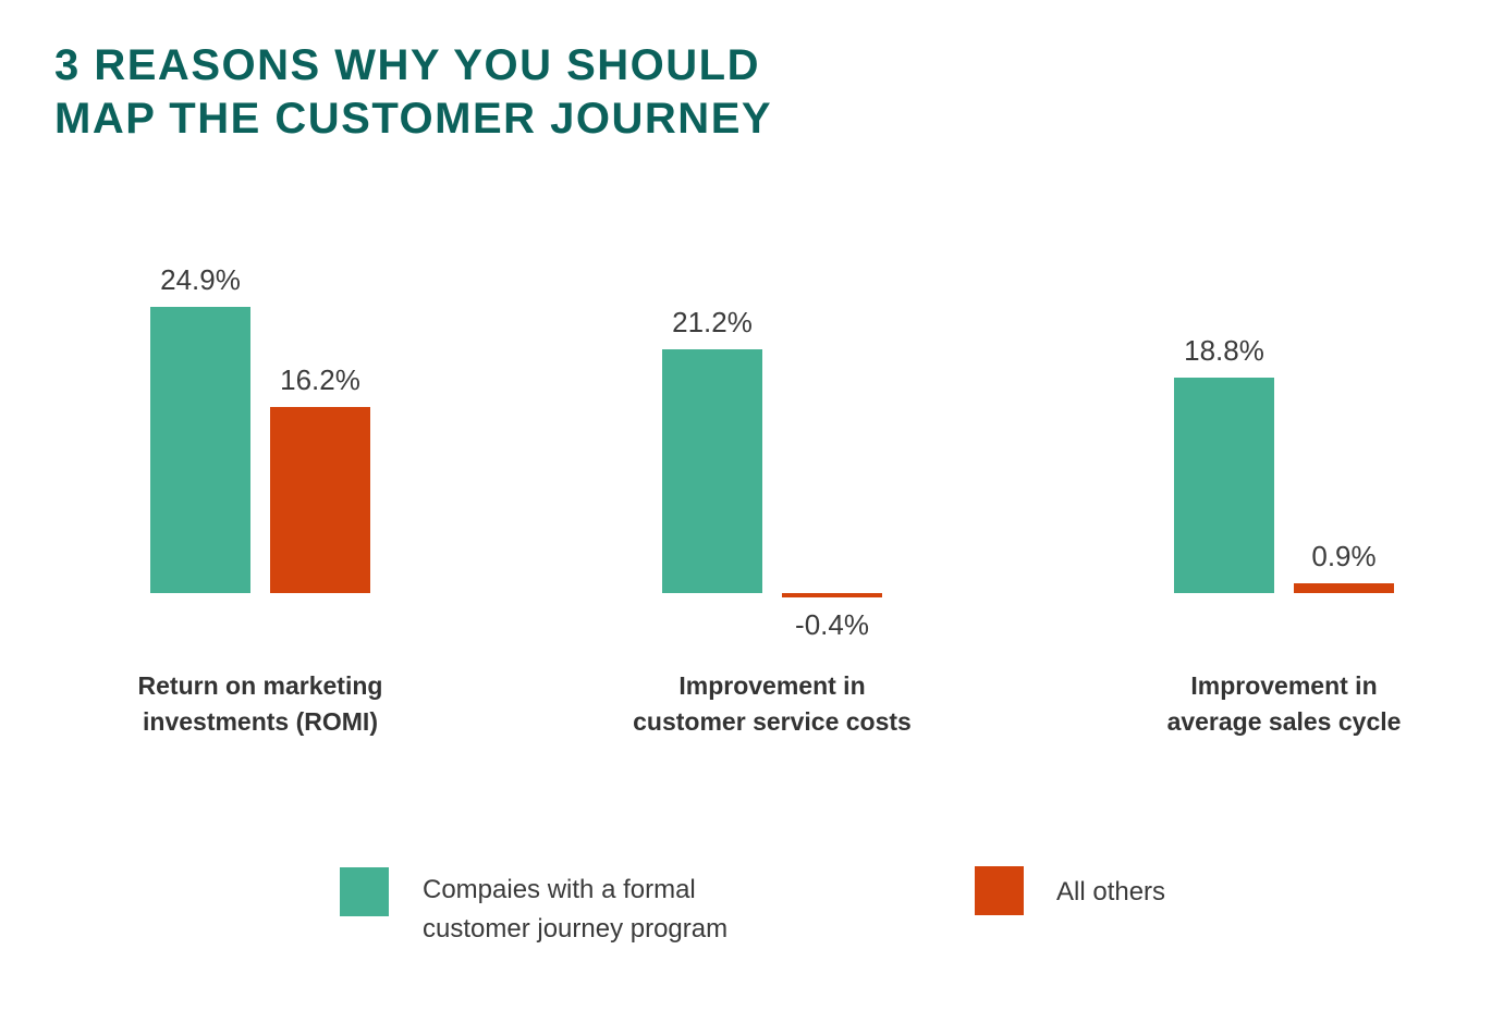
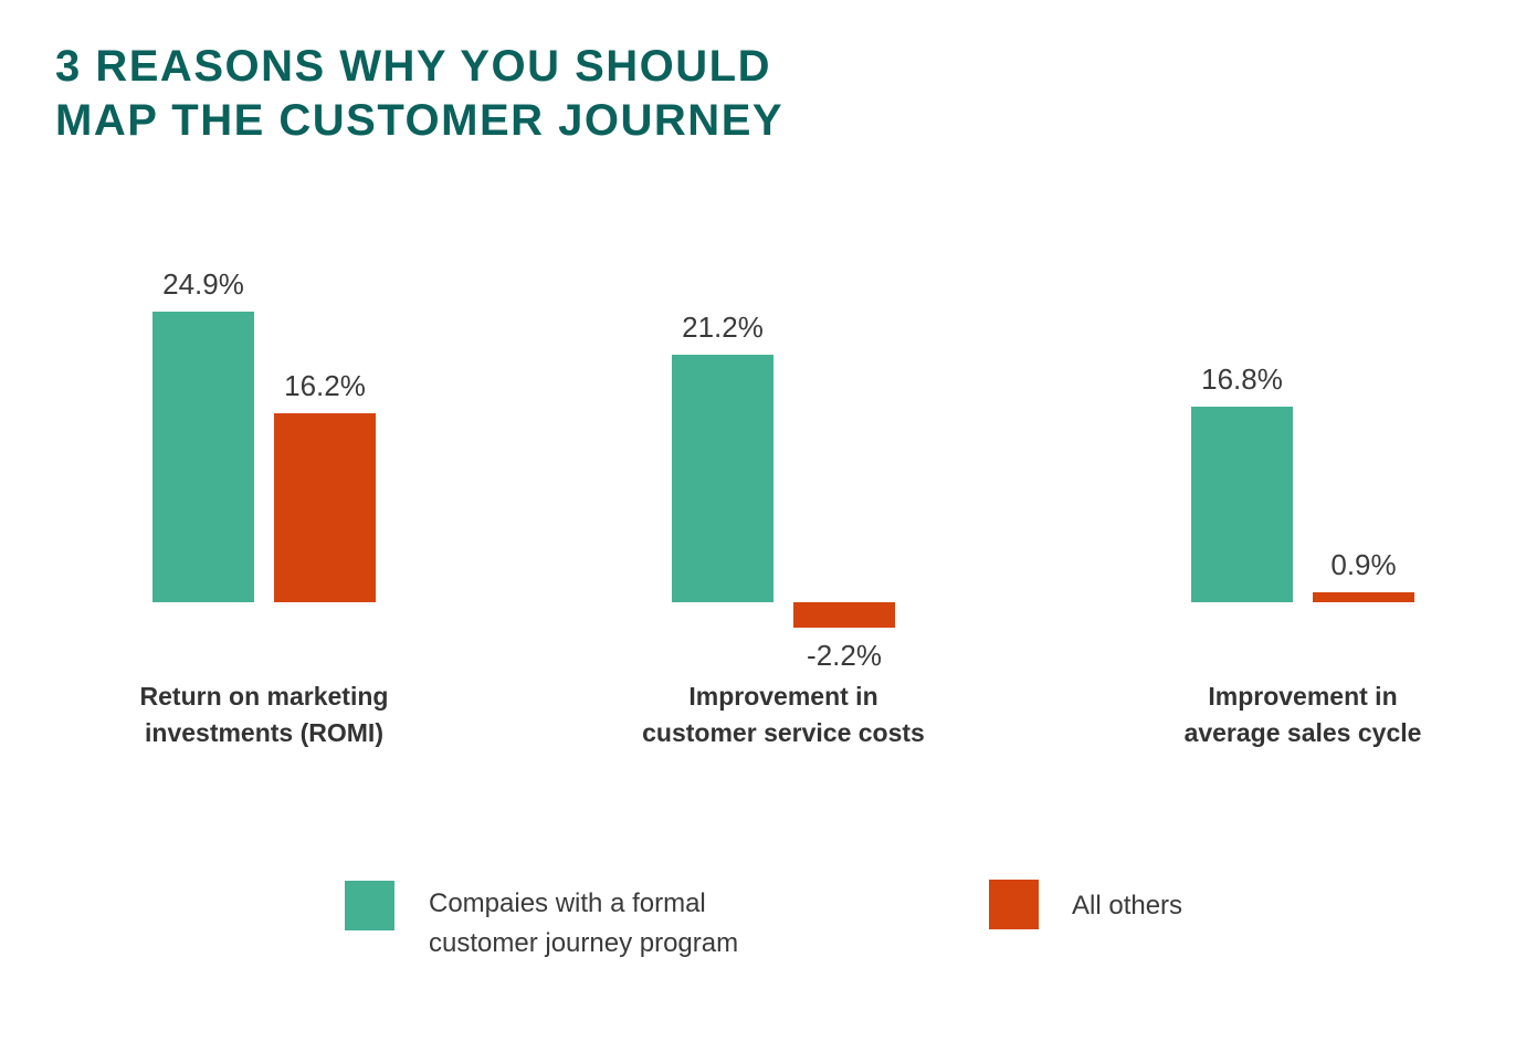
All others/Improvement in customer service costs: -0.4% -> -2.2%
Compaies with a formal customer journey program/Improvement in average sales cycle: 18.8% -> 16.8%
